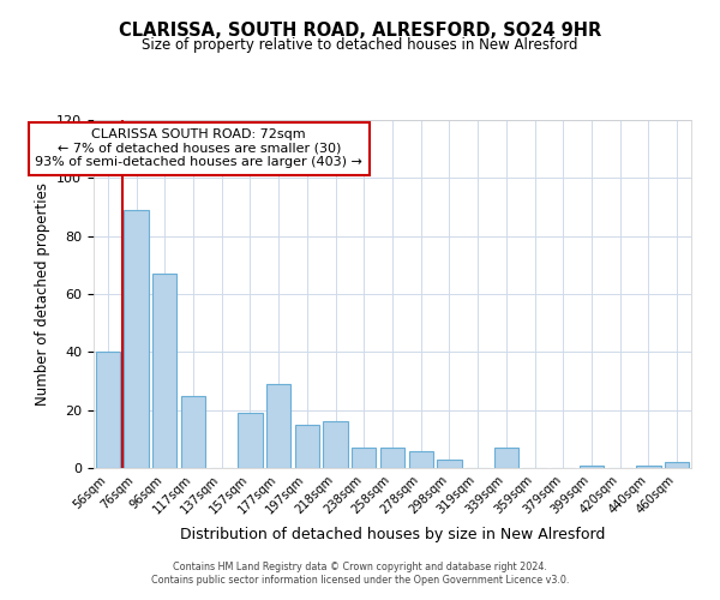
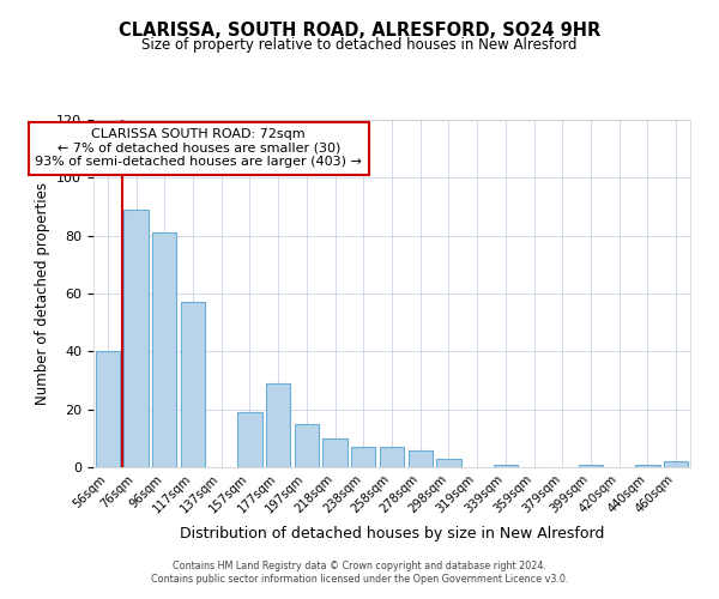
96sqm: 67 -> 81
117sqm: 25 -> 57
218sqm: 16 -> 10
339sqm: 7 -> 1
